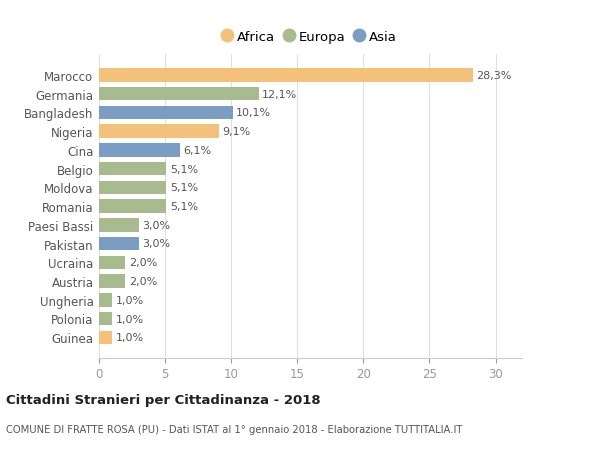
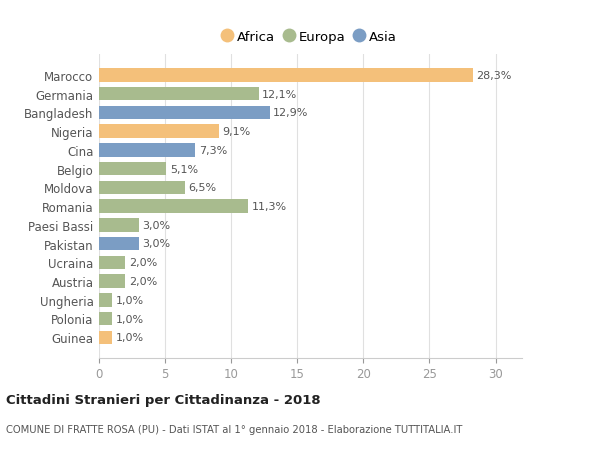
Bangladesh: 10,1% -> 12,9%
Cina: 6,1% -> 7,3%
Moldova: 5,1% -> 6,5%
Romania: 5,1% -> 11,3%
